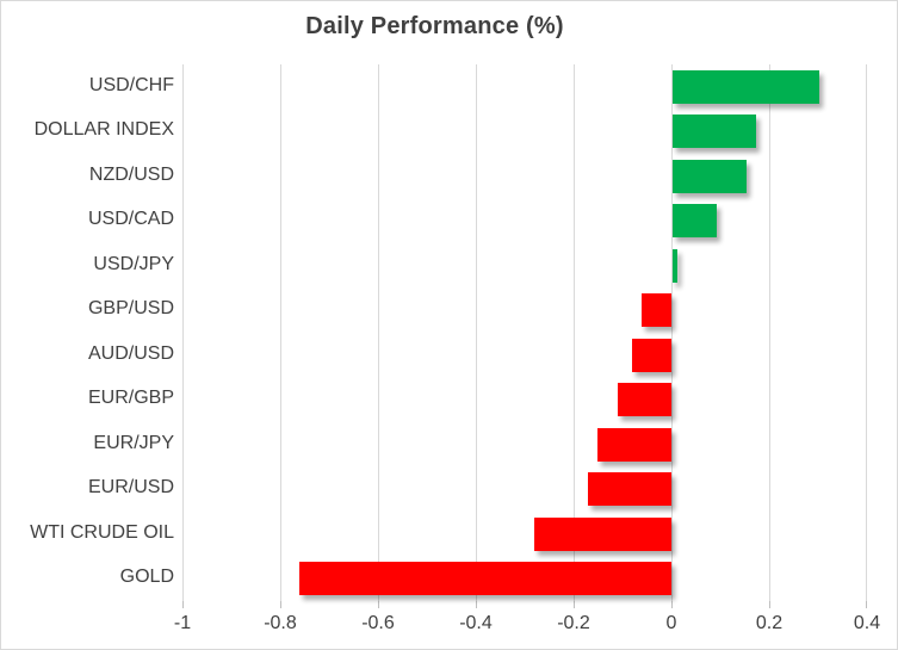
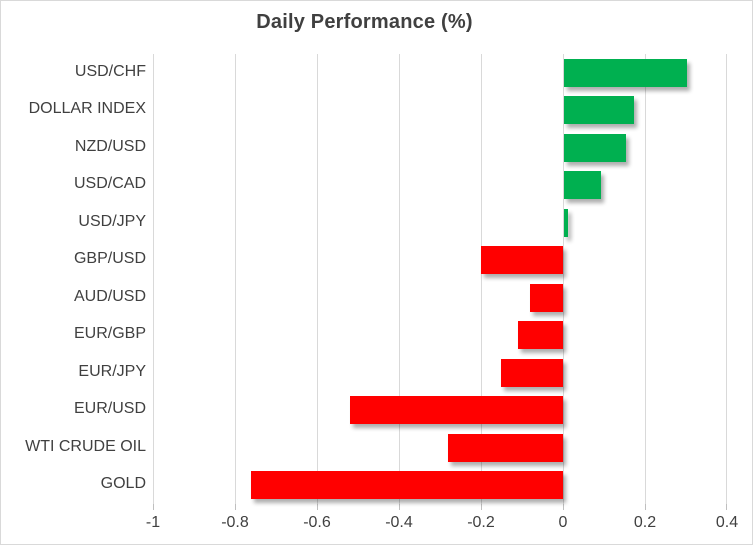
GBP/USD: -0.06 -> -0.20
EUR/USD: -0.17 -> -0.52
